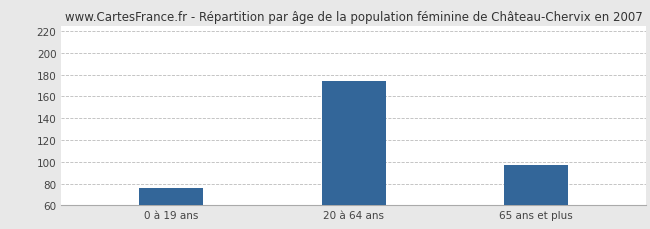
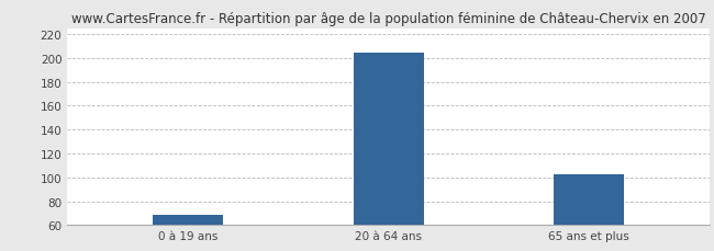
0 à 19 ans: 76 -> 69
20 à 64 ans: 174 -> 204
65 ans et plus: 97 -> 103
